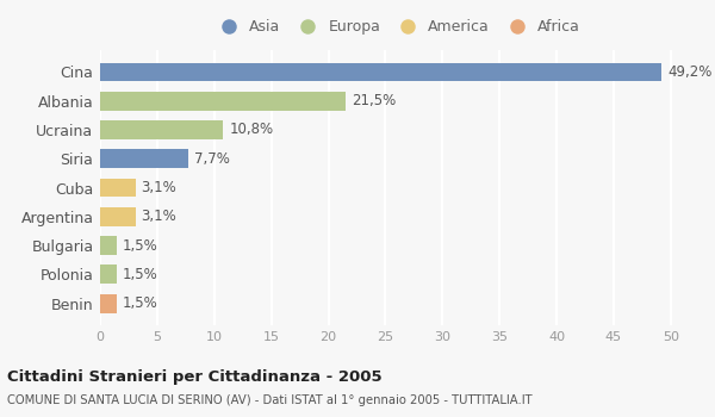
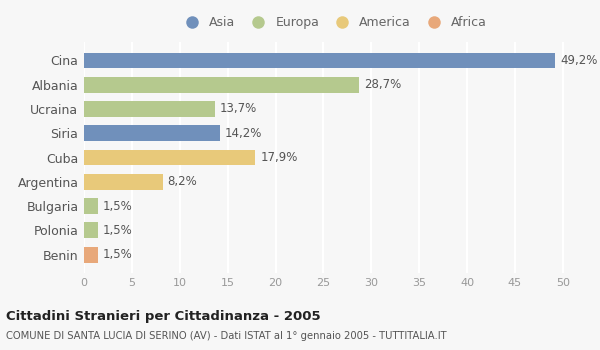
Albania: 21,5% -> 28,7%
Ucraina: 10,8% -> 13,7%
Siria: 7,7% -> 14,2%
Cuba: 3,1% -> 17,9%
Argentina: 3,1% -> 8,2%
